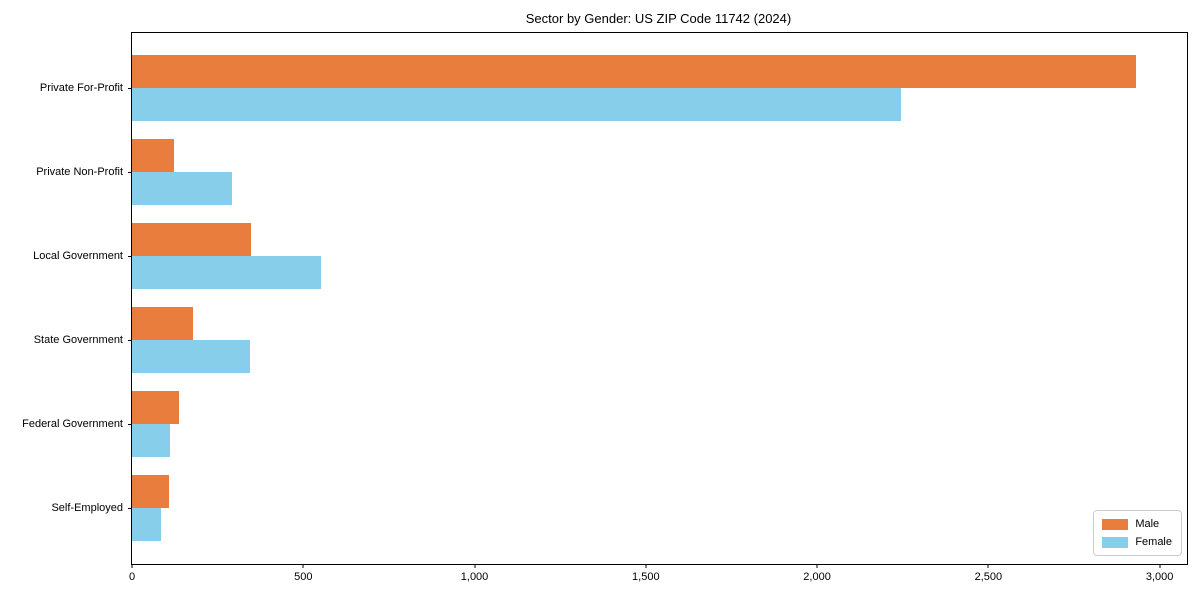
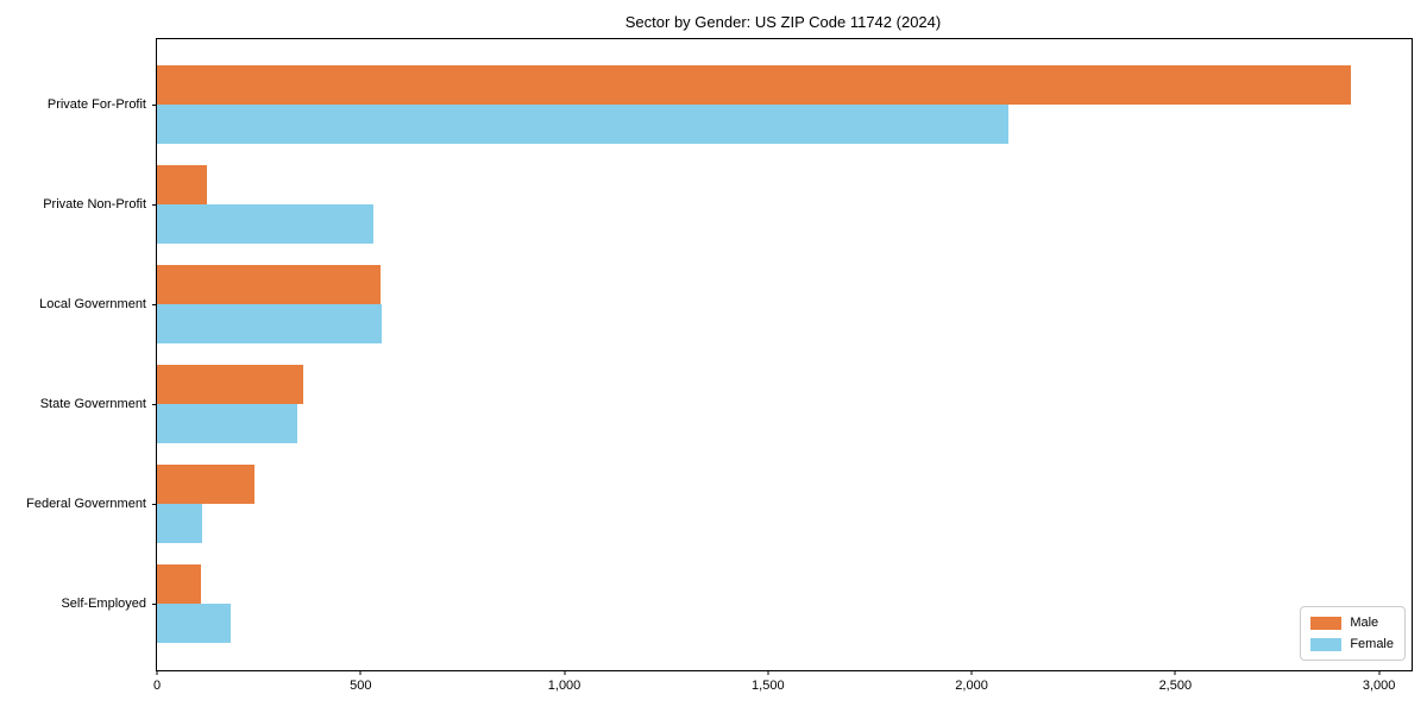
Female/Private For-Profit: 2240 -> 2090
Female/Private Non-Profit: 290 -> 530
Male/Local Government: 350 -> 550
Male/State Government: 180 -> 360
Male/Federal Government: 140 -> 240
Female/Self-Employed: 80 -> 180
